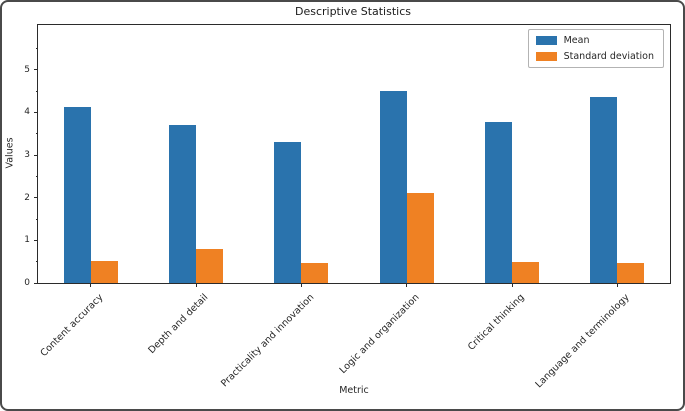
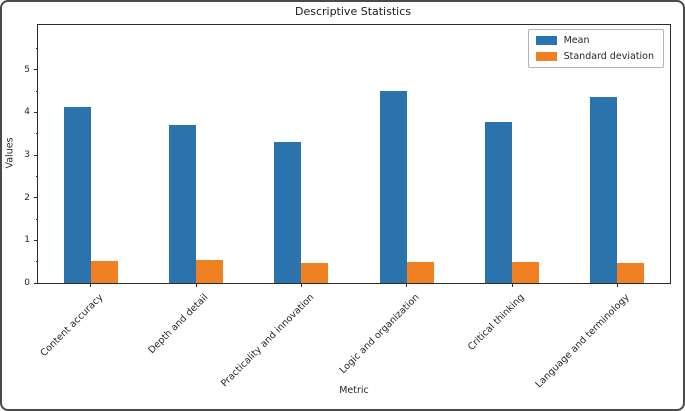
Standard deviation/Depth and detail: 0.8 -> 0.5
Standard deviation/Logic and organization: 2.1 -> 0.5
